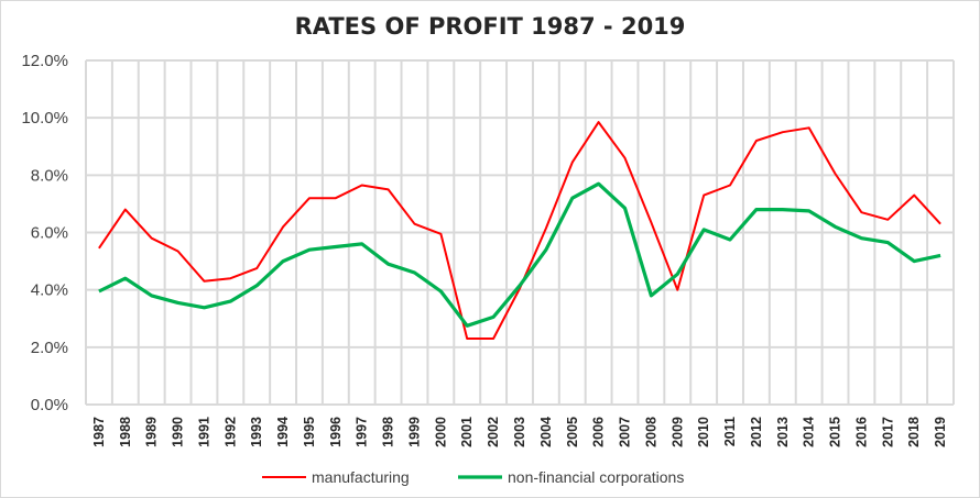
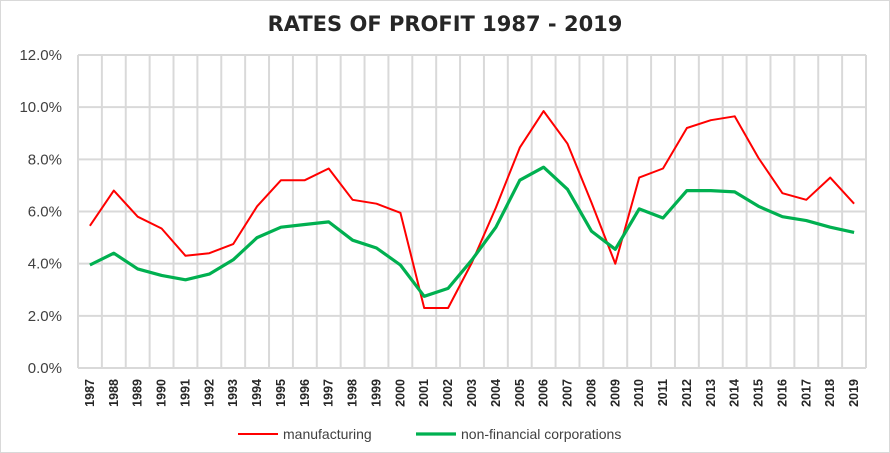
manufacturing/1998: 7.5% -> 6.5%
non-financial corporations/2008: 3.8% -> 5.2%
non-financial corporations/2018: 5.0% -> 5.4%
